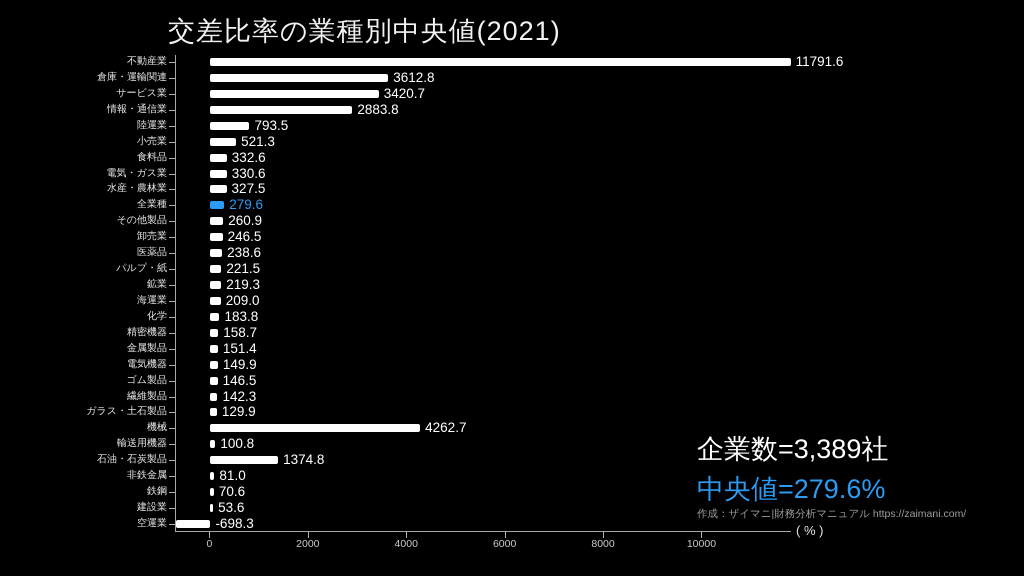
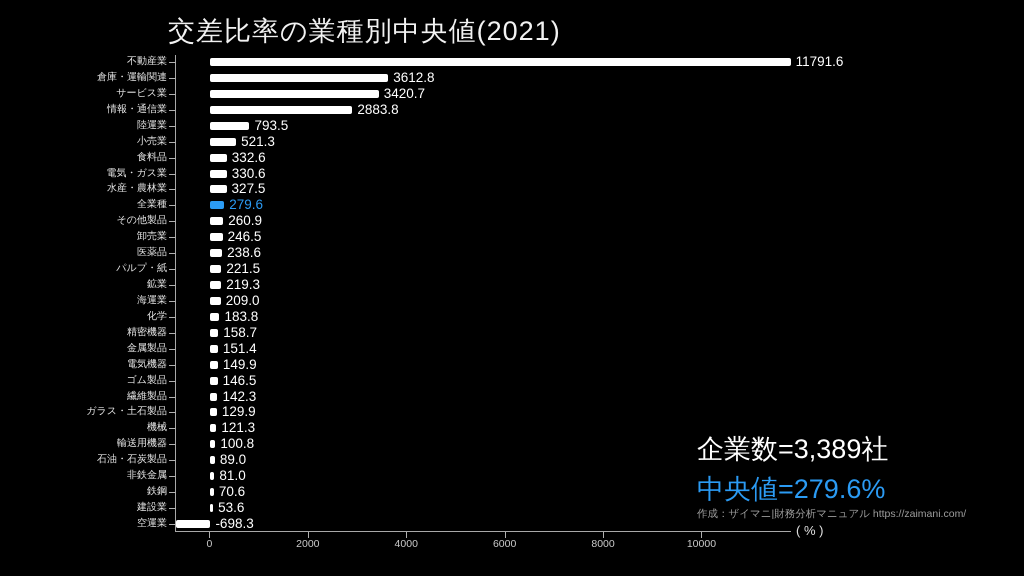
機械: 4262.7 -> 121.3
石油・石炭製品: 1374.8 -> 89.0
